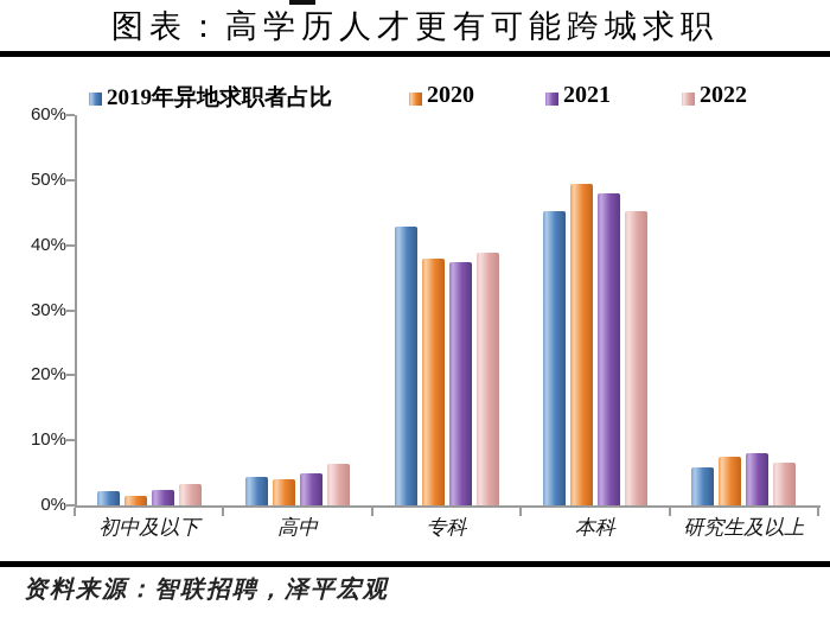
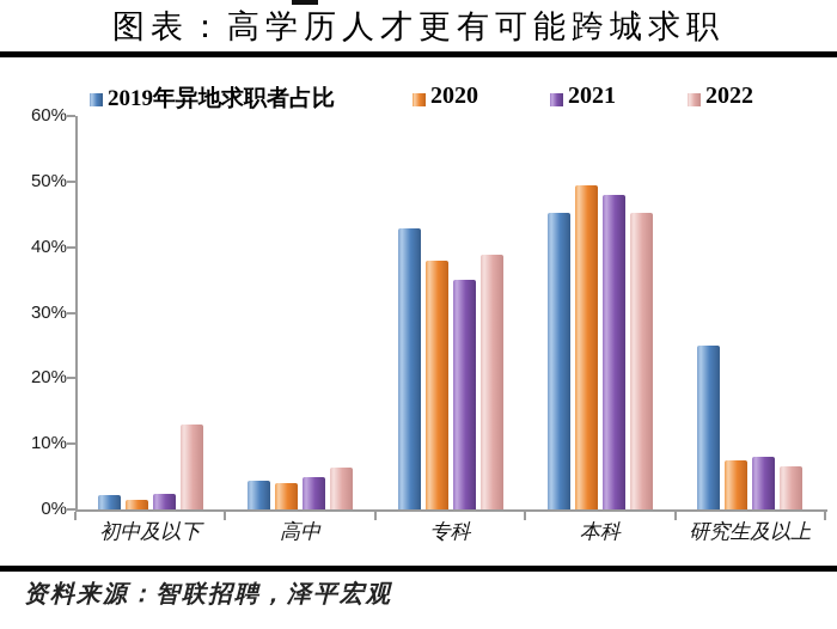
2022/初中及以下: 3% -> 13%
2021/专科: 37% -> 35%
2019年异地求职者占比/研究生及以上: 6% -> 25%
